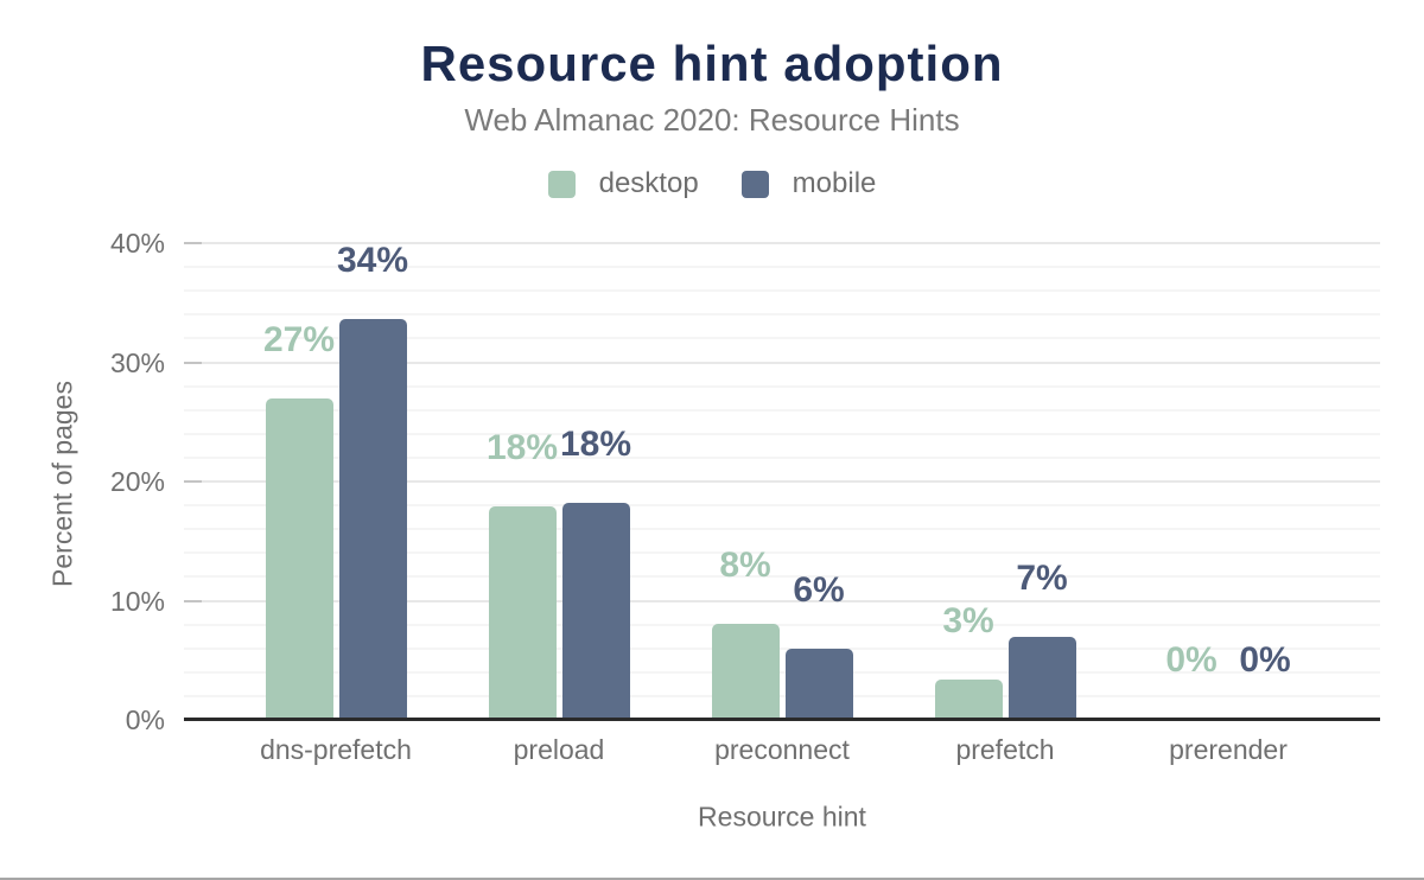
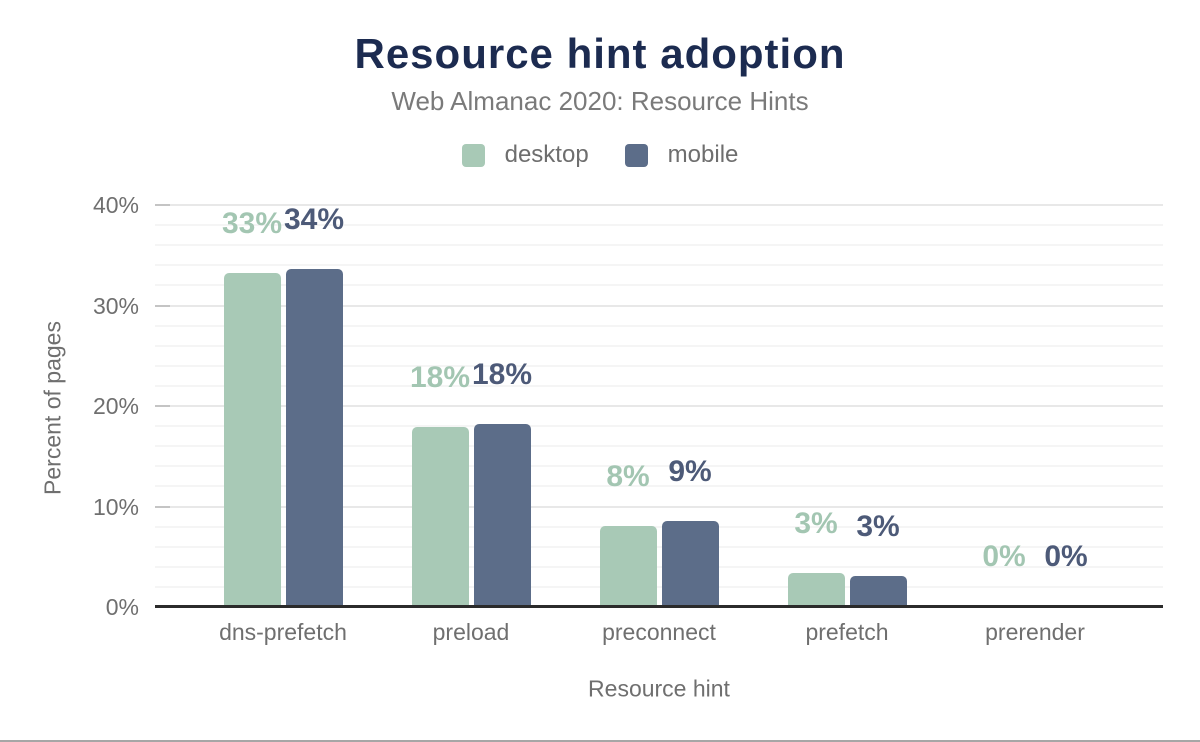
desktop/dns-prefetch: 27% -> 33%
mobile/preconnect: 6% -> 9%
mobile/prefetch: 7% -> 3%
